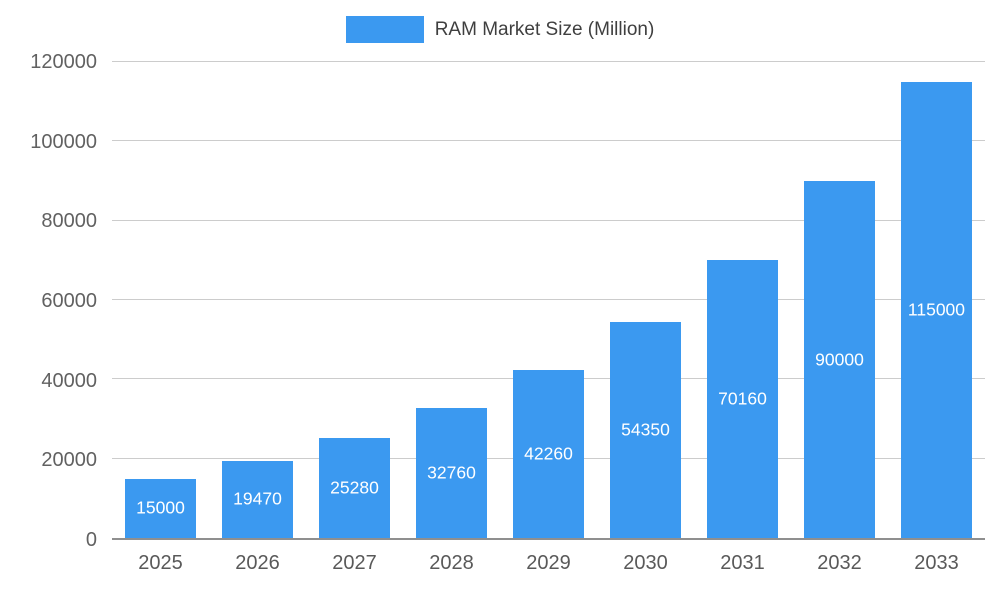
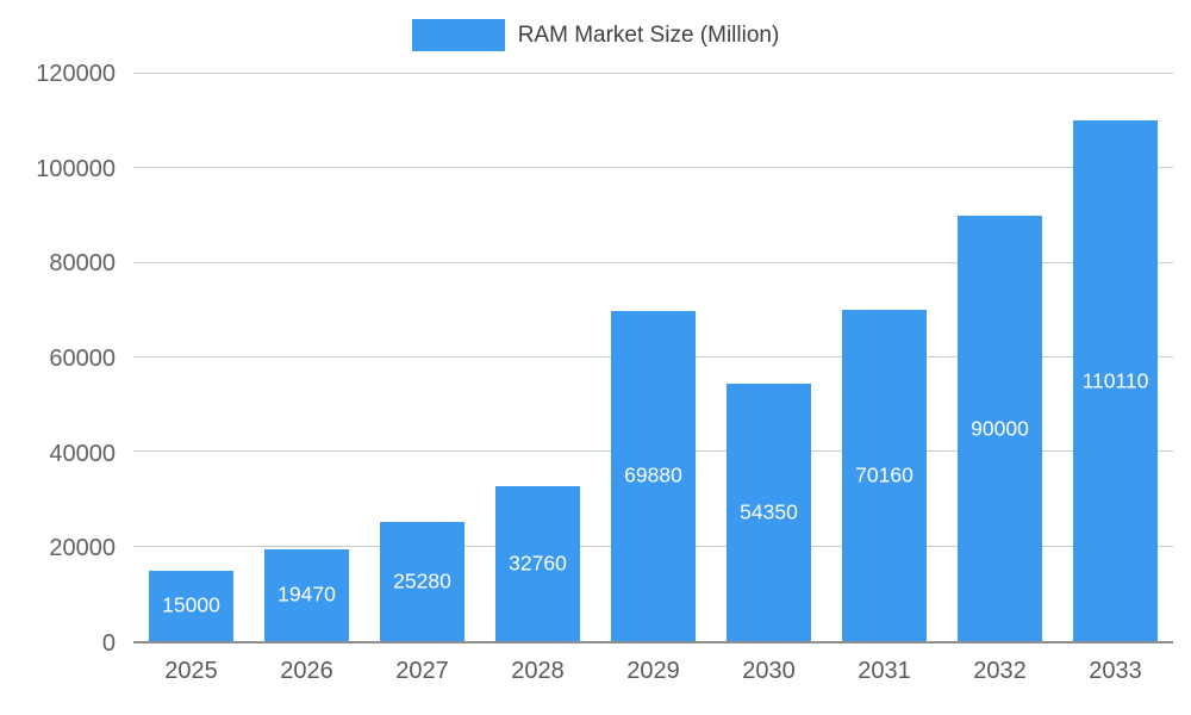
2029: 42260 -> 69880
2033: 115000 -> 110110
